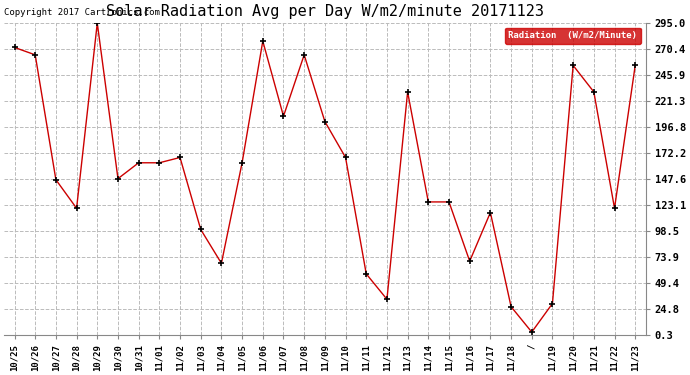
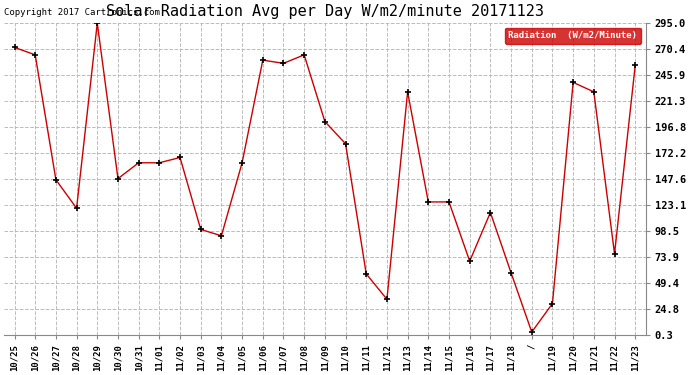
11/04: 68 -> 94
11/06: 278 -> 260
11/07: 207 -> 257
11/10: 168 -> 181
11/18: 27 -> 59
11/20: 255 -> 239
11/22: 120 -> 77
